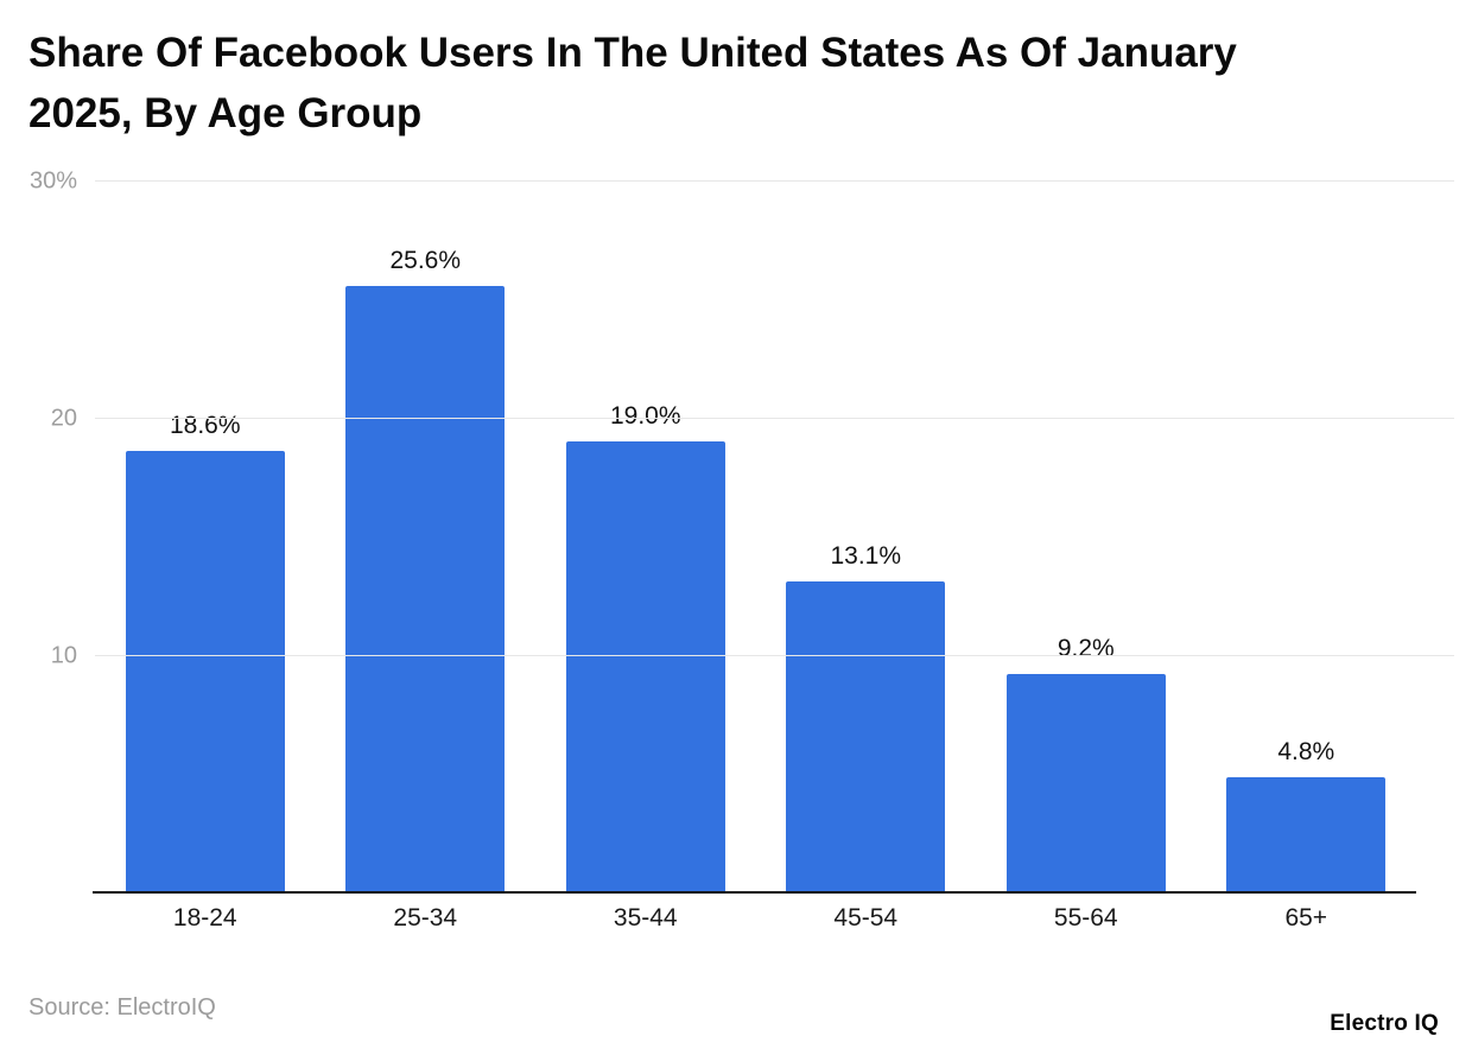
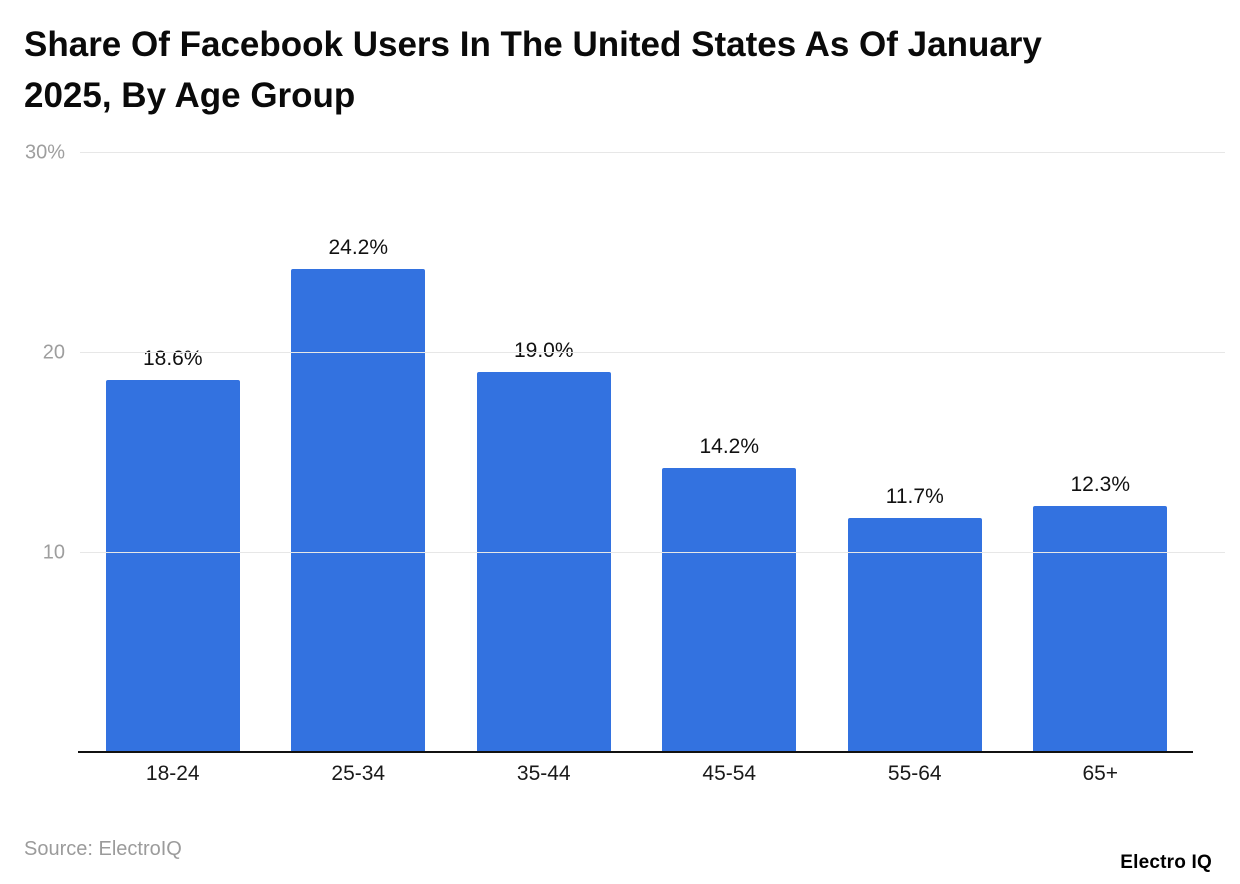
25-34: 25.6% -> 24.2%
45-54: 13.1% -> 14.2%
55-64: 9.2% -> 11.7%
65+: 4.8% -> 12.3%
